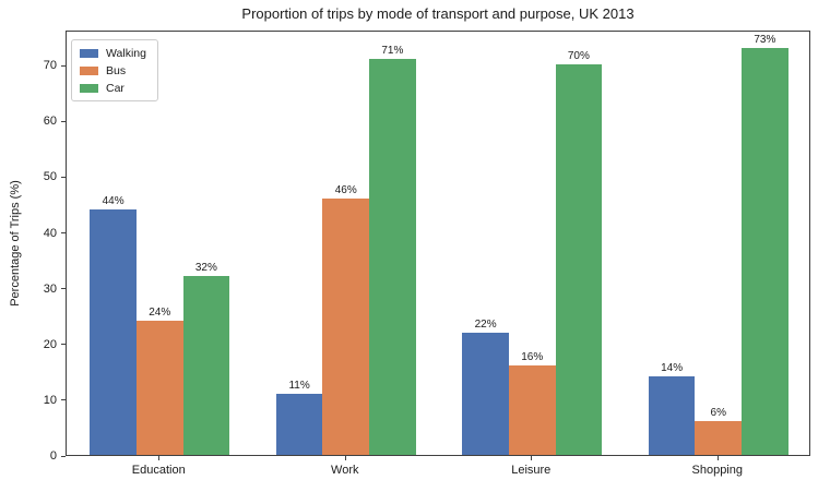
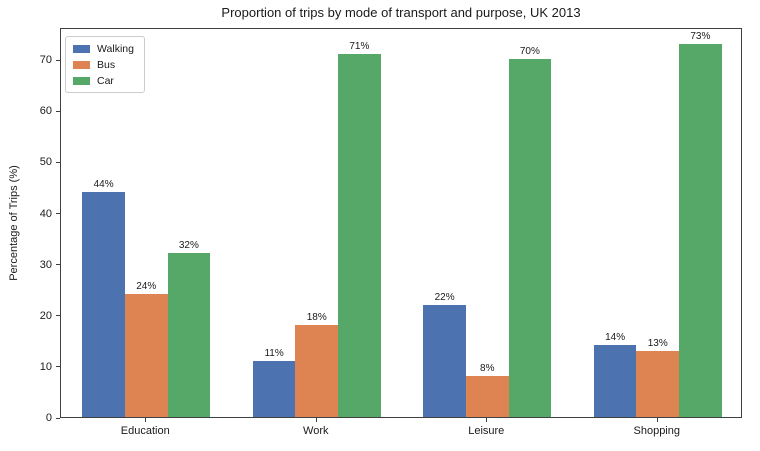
Bus/Work: 46% -> 18%
Bus/Leisure: 16% -> 8%
Bus/Shopping: 6% -> 13%
